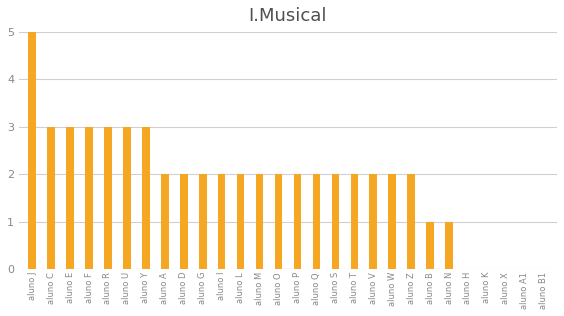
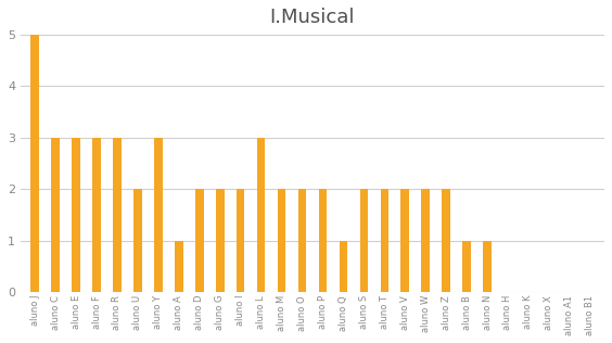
aluno U: 3 -> 2
aluno A: 2 -> 1
aluno L: 2 -> 3
aluno Q: 2 -> 1
